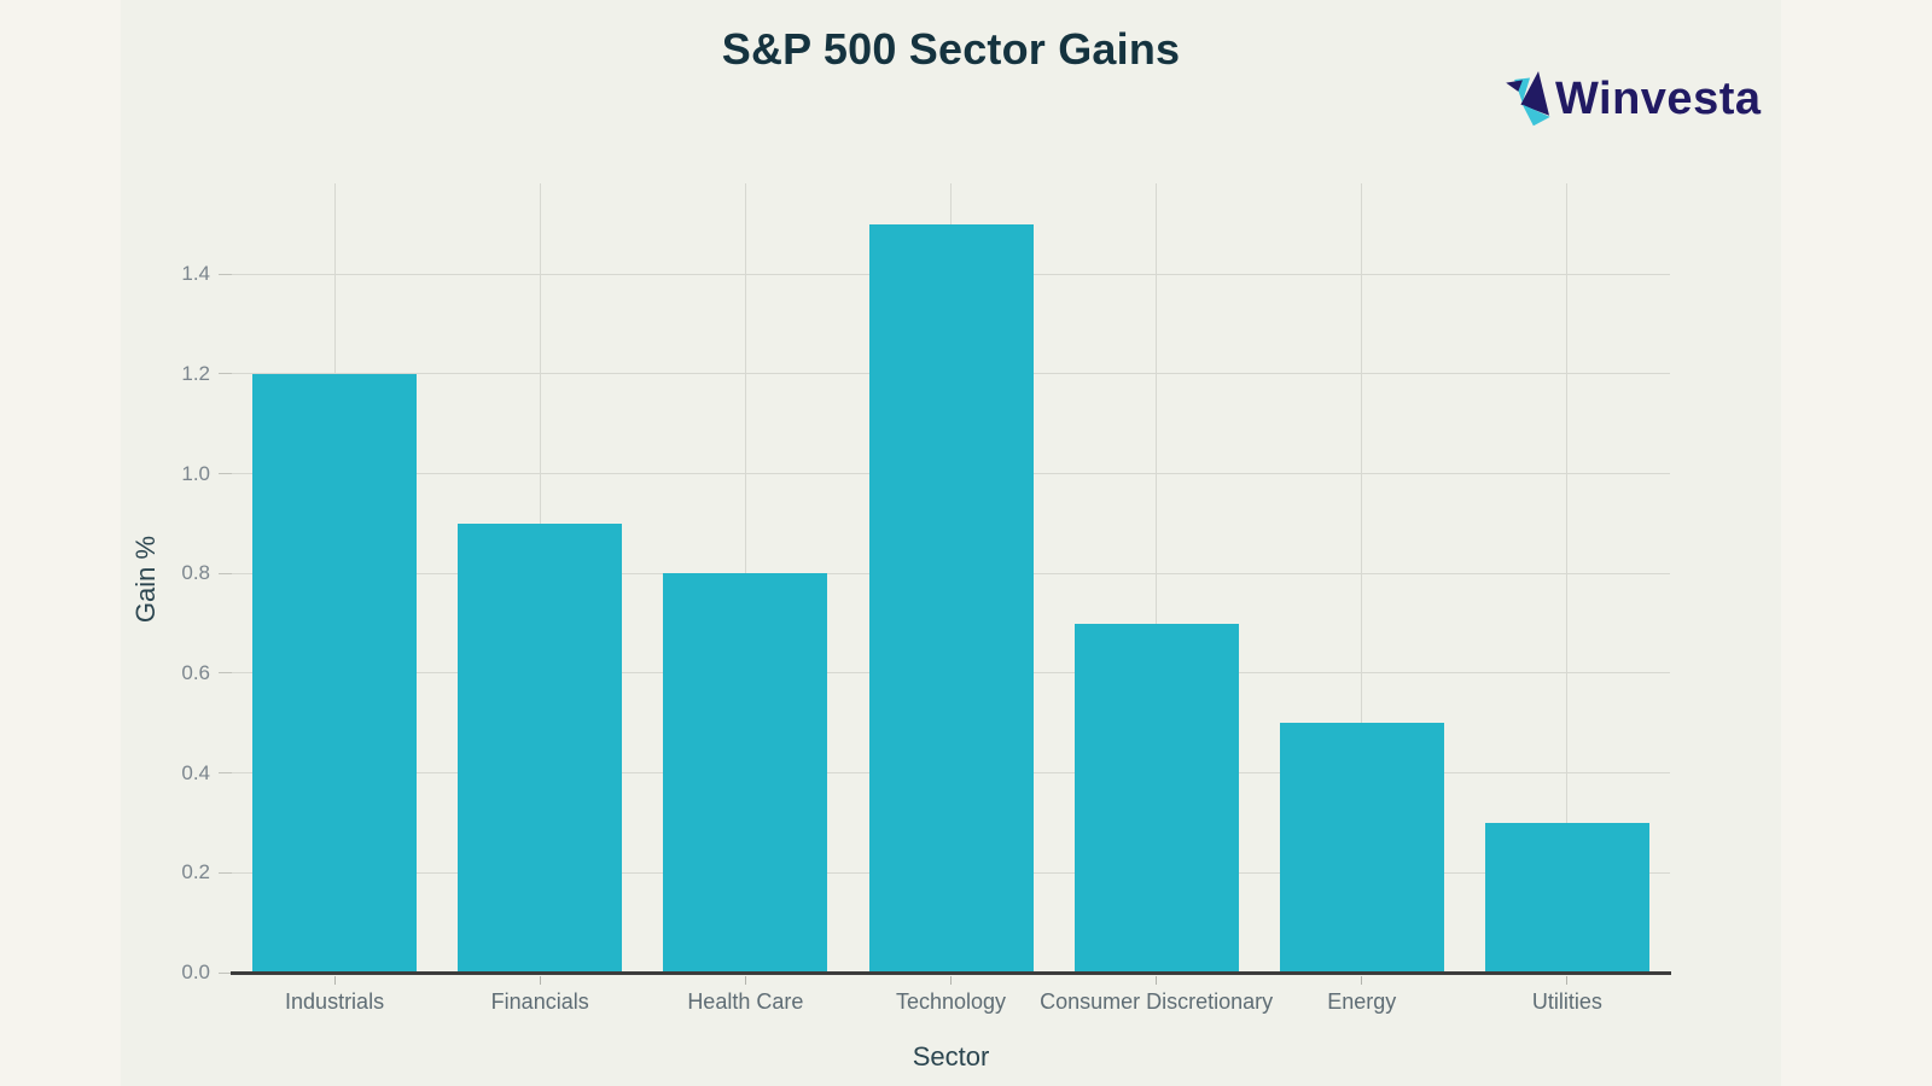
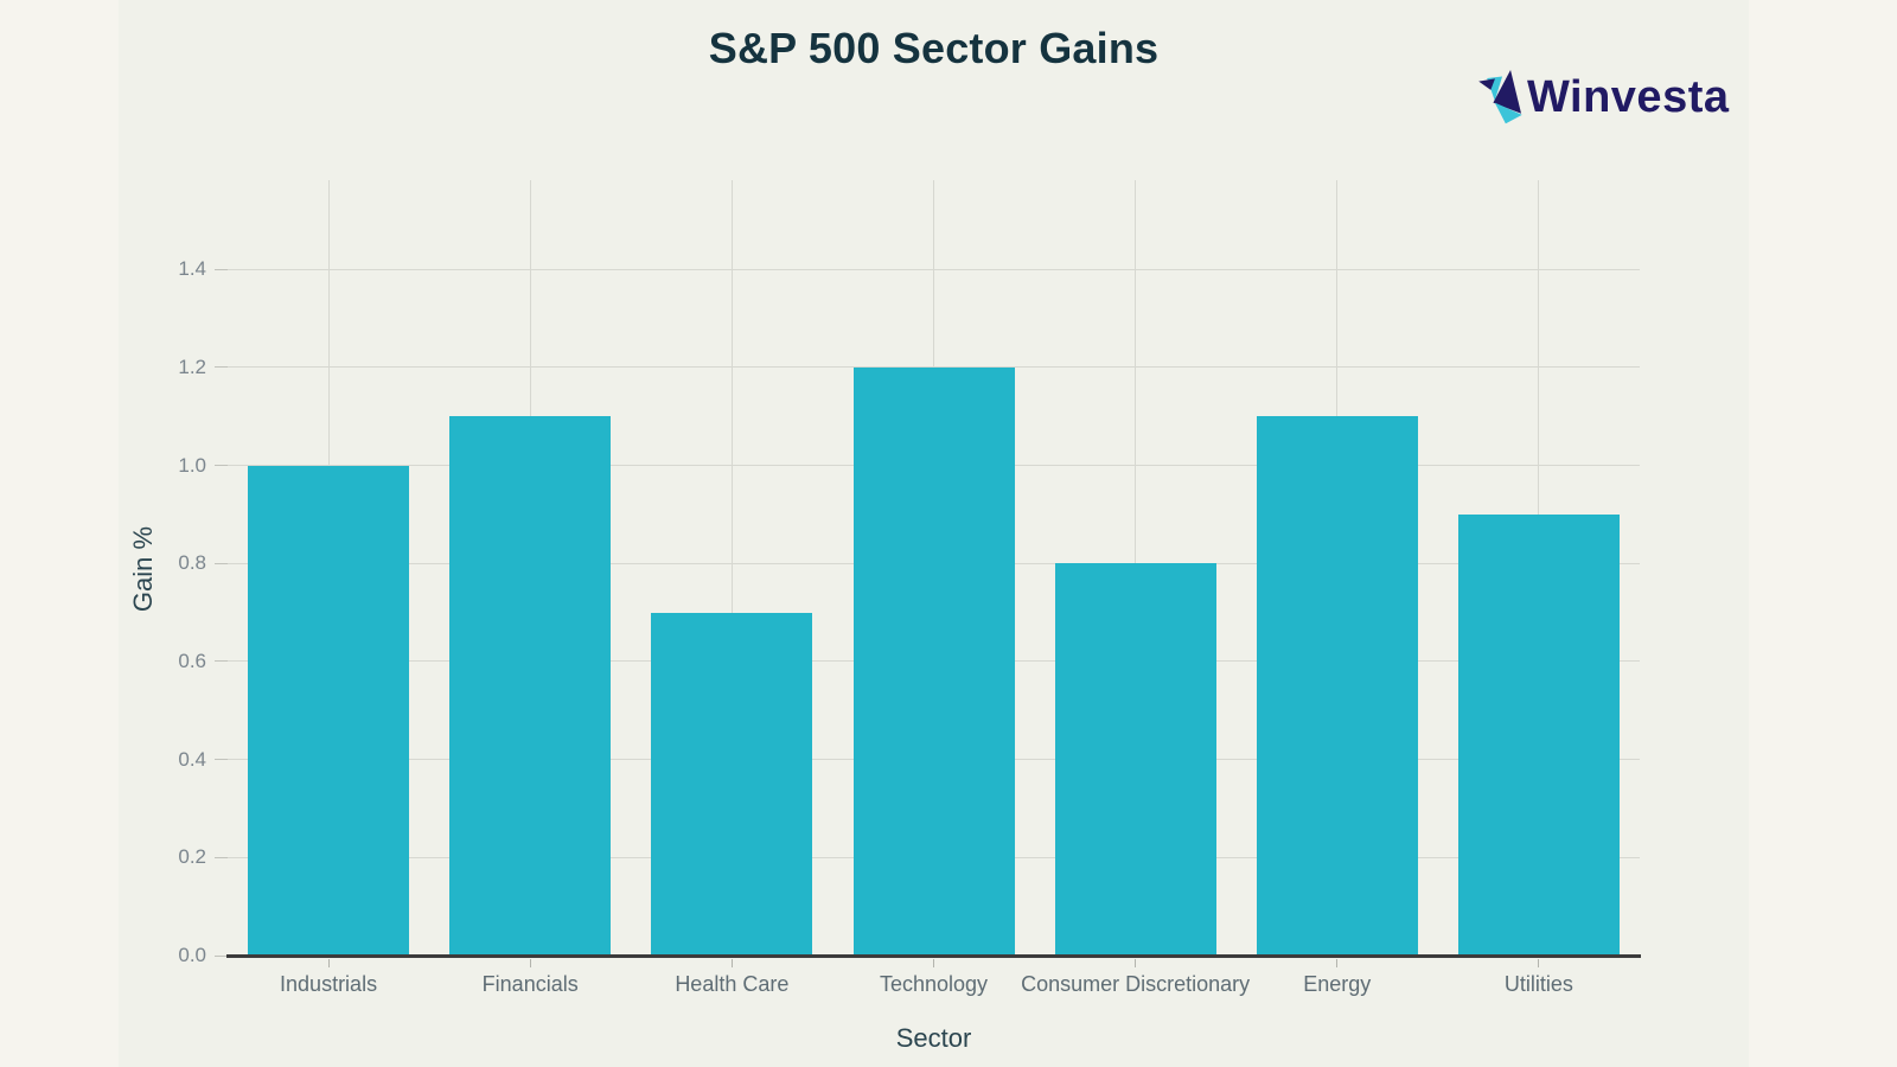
Industrials: 1.2 -> 1.0
Financials: 0.9 -> 1.1
Health Care: 0.8 -> 0.7
Technology: 1.5 -> 1.2
Consumer Discretionary: 0.7 -> 0.8
Energy: 0.5 -> 1.1
Utilities: 0.3 -> 0.9
